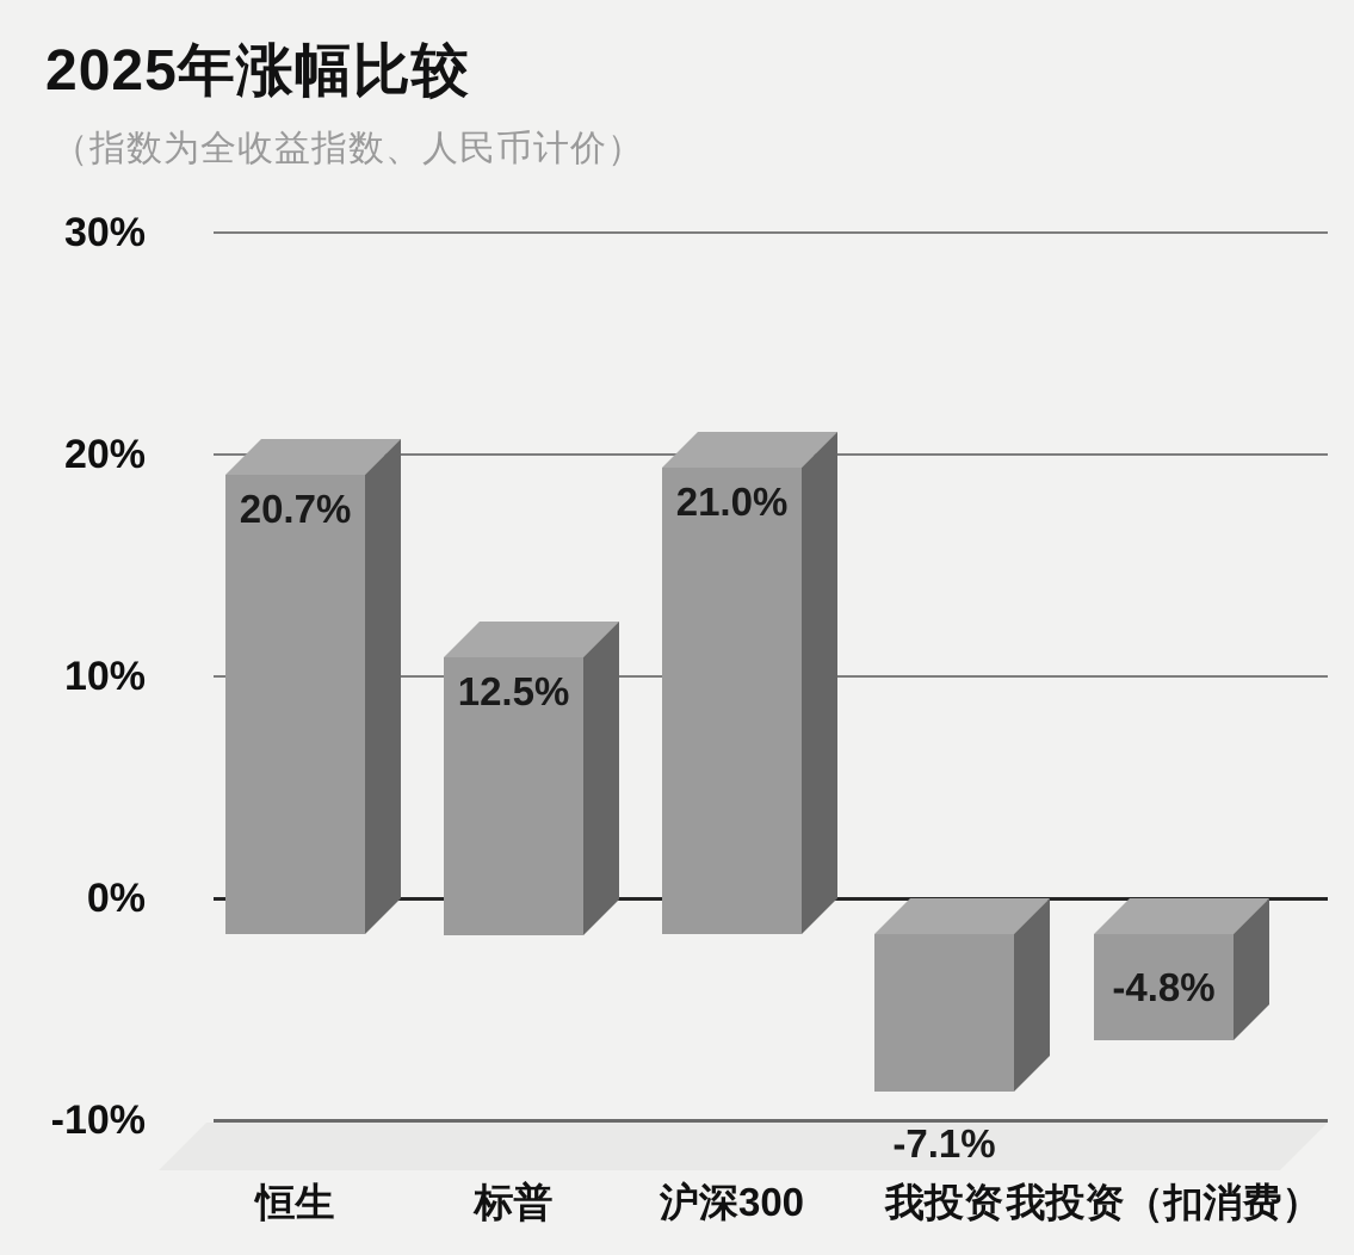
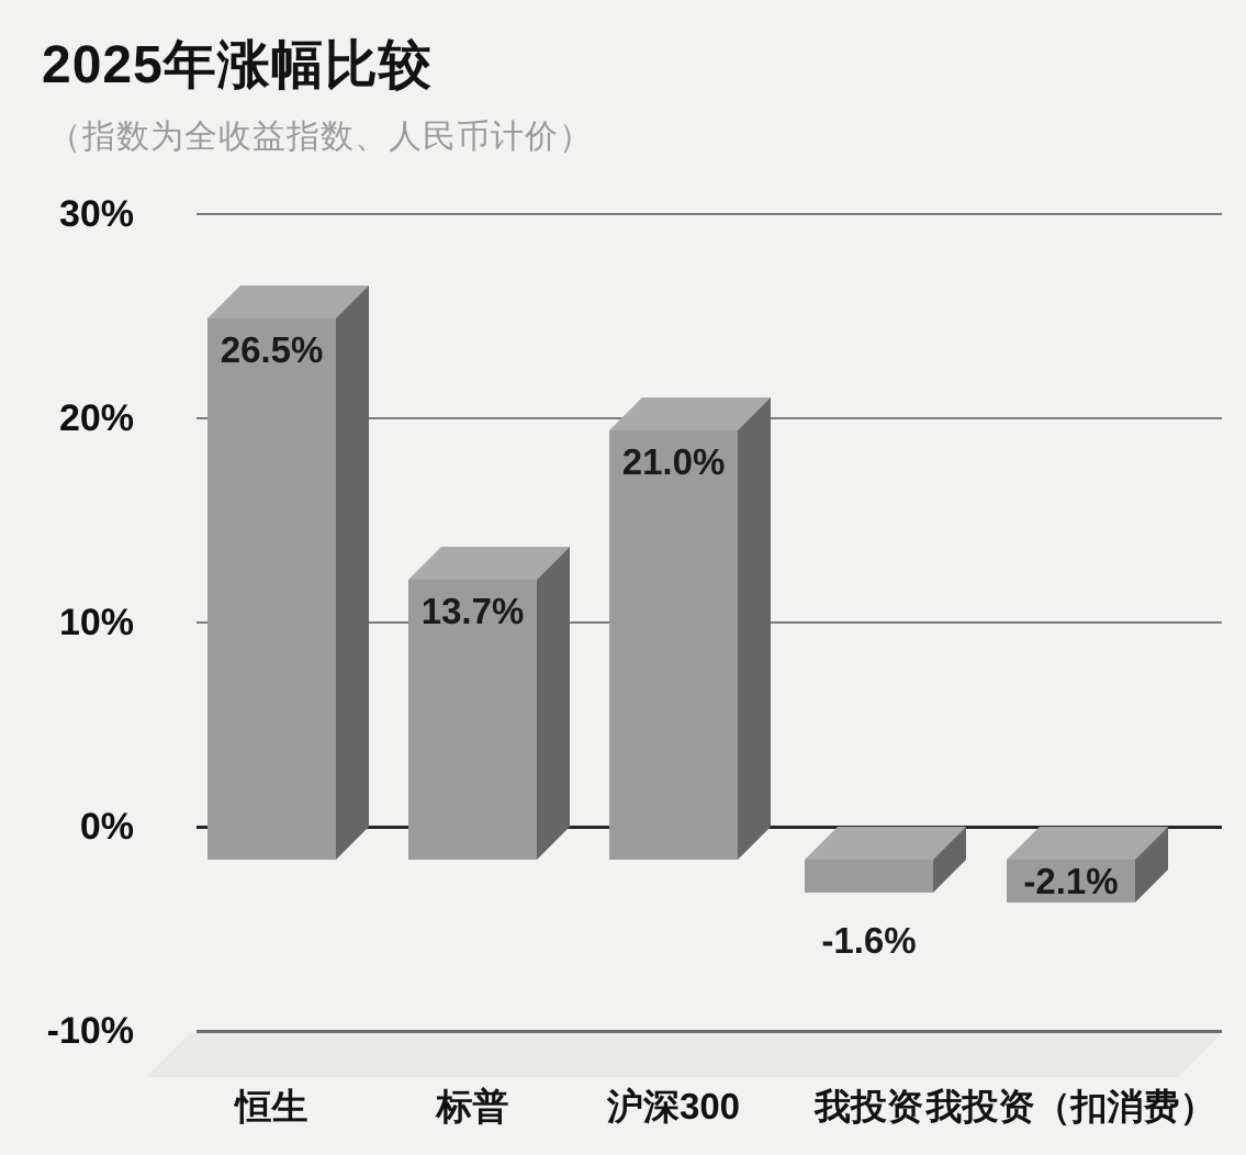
恒生: 20.7% -> 26.5%
标普: 12.5% -> 13.7%
我投资: -7.1% -> -1.6%
我投资（扣消费）: -4.8% -> -2.1%
